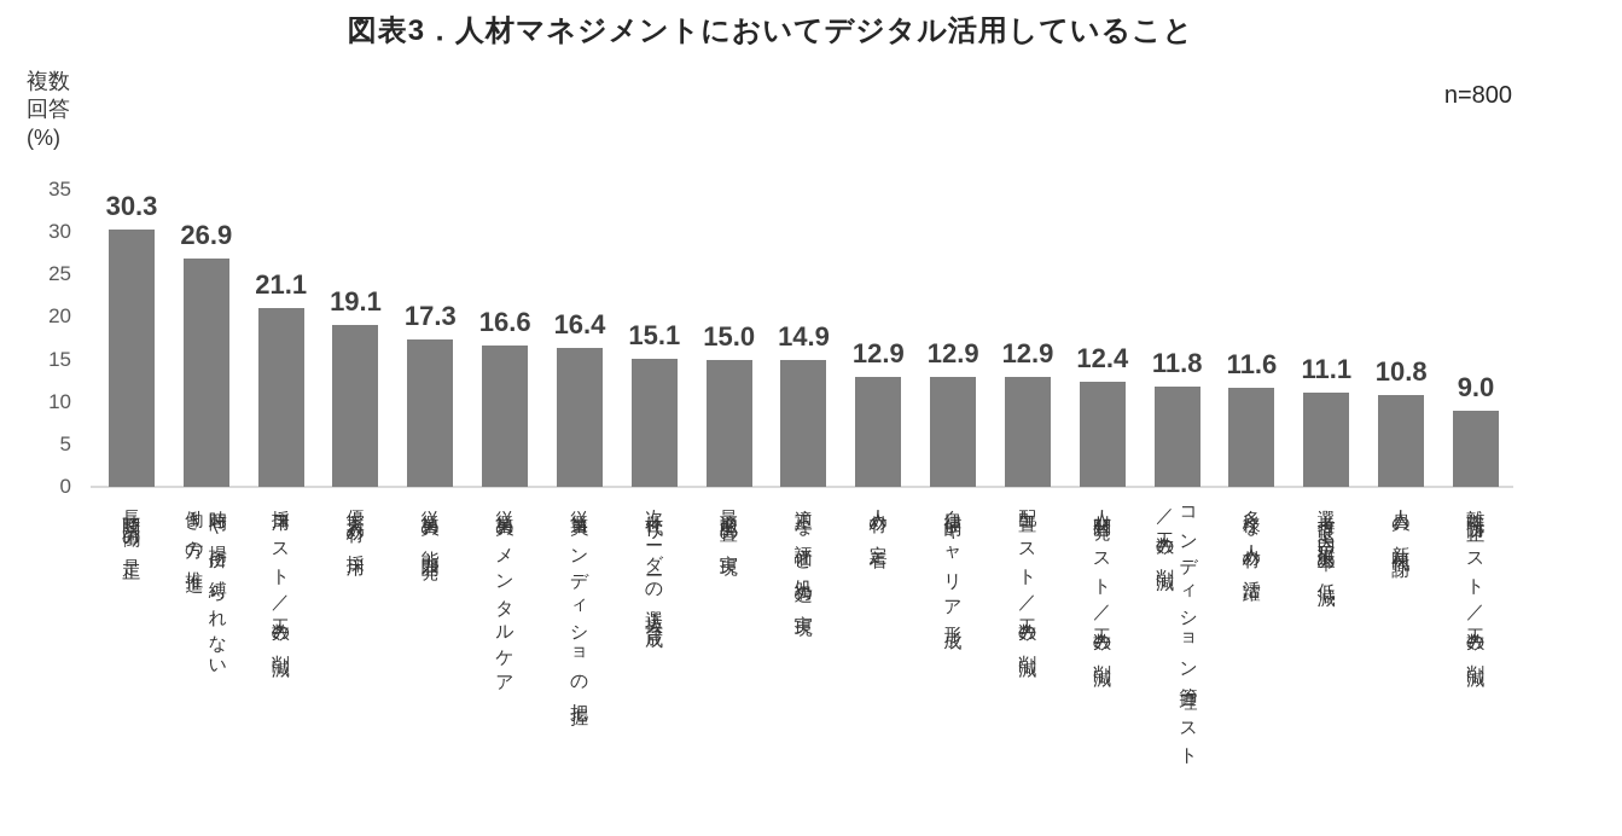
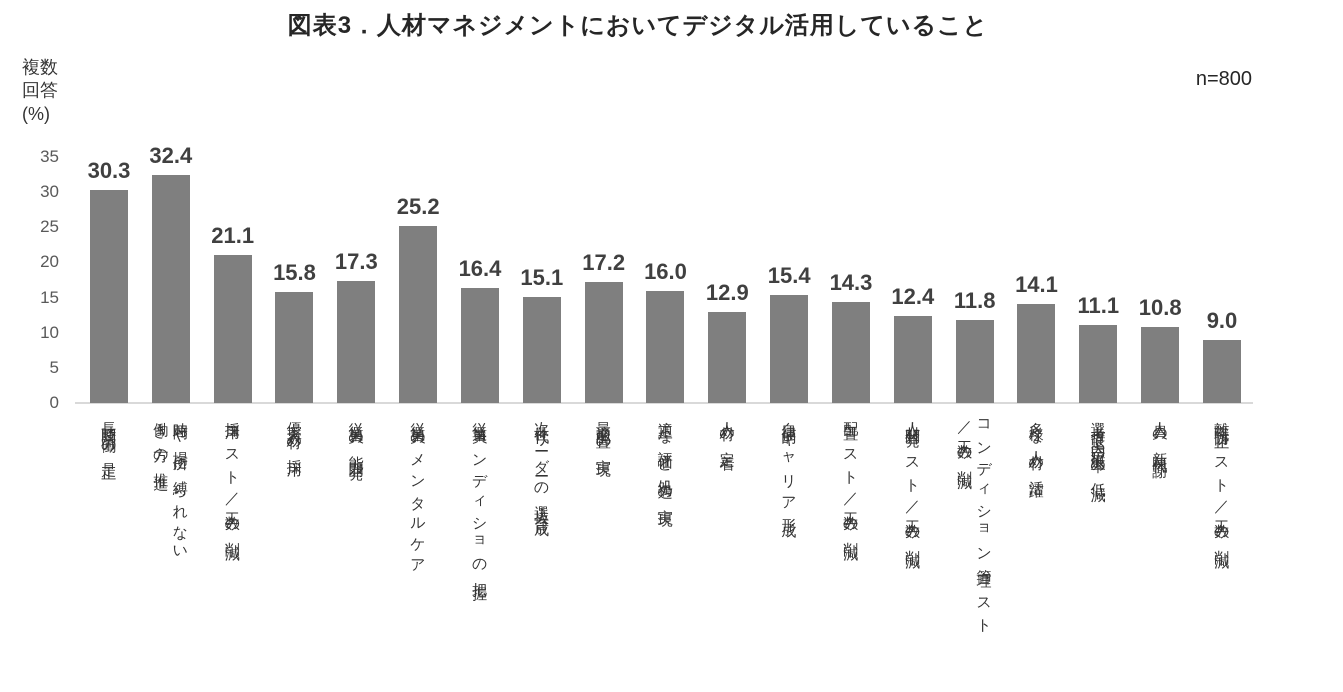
時間や場所に縛られない 働き方の推進: 26.9 -> 32.4
優秀人材の採用: 19.1 -> 15.8
従業員のメンタルケア: 16.6 -> 25.2
最適配置の実現: 15.0 -> 17.2
適正な評価と処遇の実現: 14.9 -> 16.0
自律的キャリア形成: 12.9 -> 15.4
配置コスト／工数の削減: 12.9 -> 14.3
多様な人材の活躍: 11.6 -> 14.1
